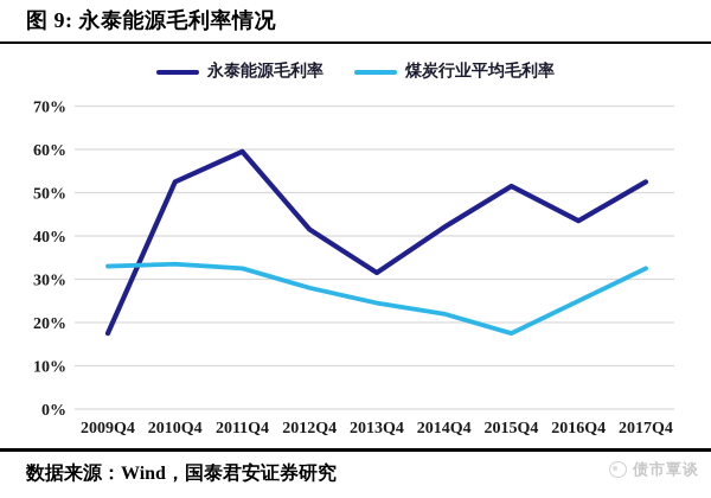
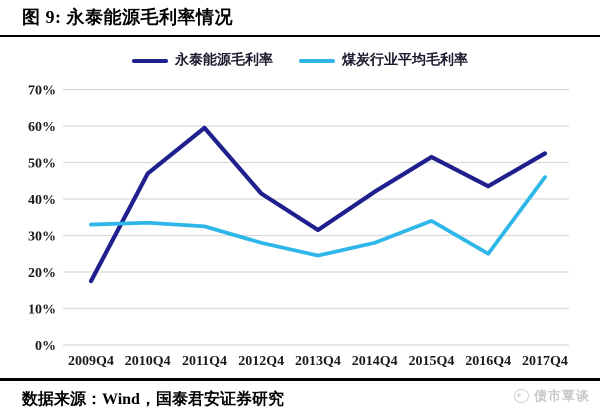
永泰能源毛利率/2010Q4: 52% -> 47%
煤炭行业平均毛利率/2014Q4: 22% -> 28%
煤炭行业平均毛利率/2015Q4: 18% -> 34%
煤炭行业平均毛利率/2017Q4: 32% -> 46%
